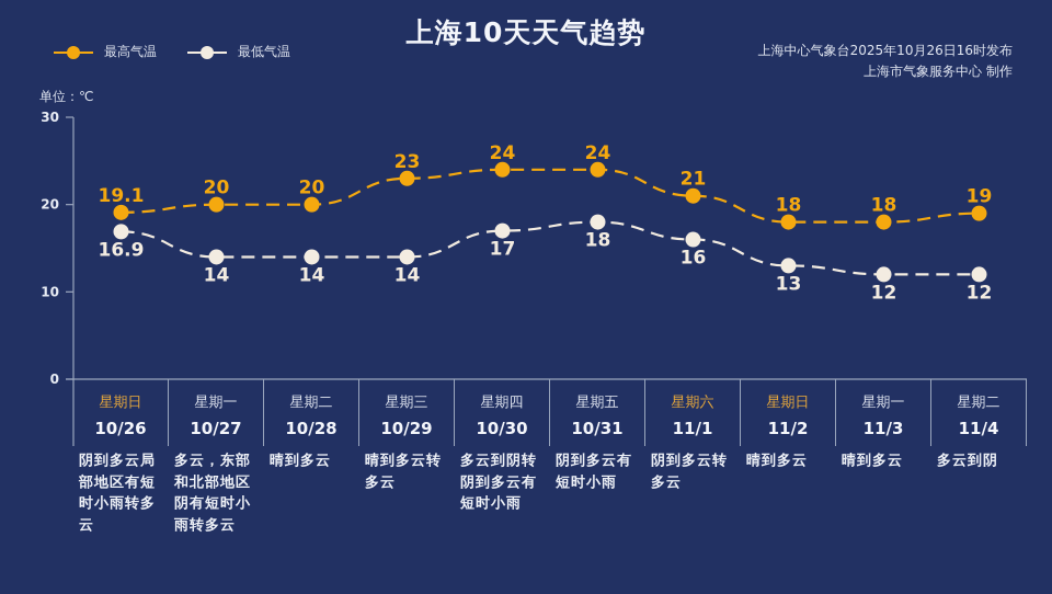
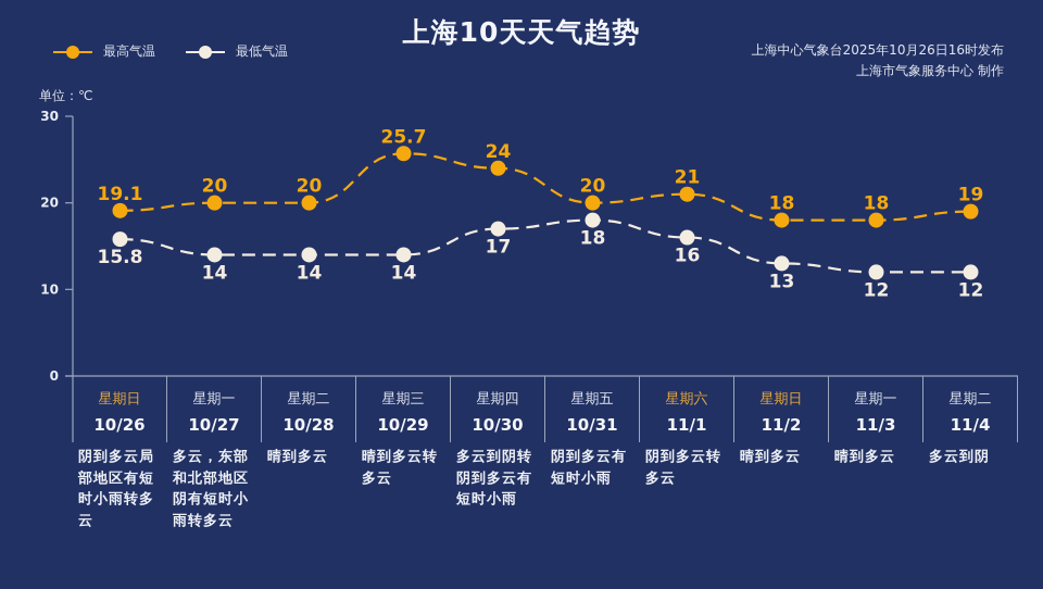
最低气温/10/26: 16.9 -> 15.8
最高气温/10/29: 23 -> 25.7
最高气温/10/31: 24 -> 20
